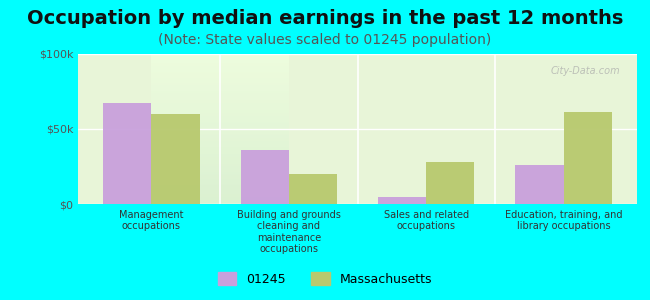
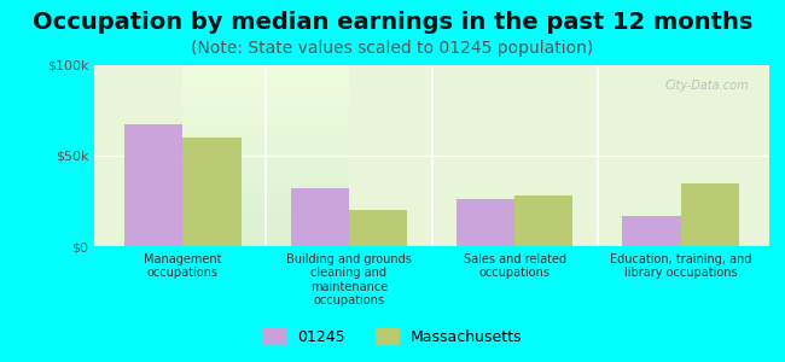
01245/Building and grounds cleaning and maintenance occupations: $36k -> $32k
01245/Sales and related occupations: $5k -> $26k
01245/Education, training, and library occupations: $26k -> $17k
Massachusetts/Education, training, and library occupations: $61k -> $35k
